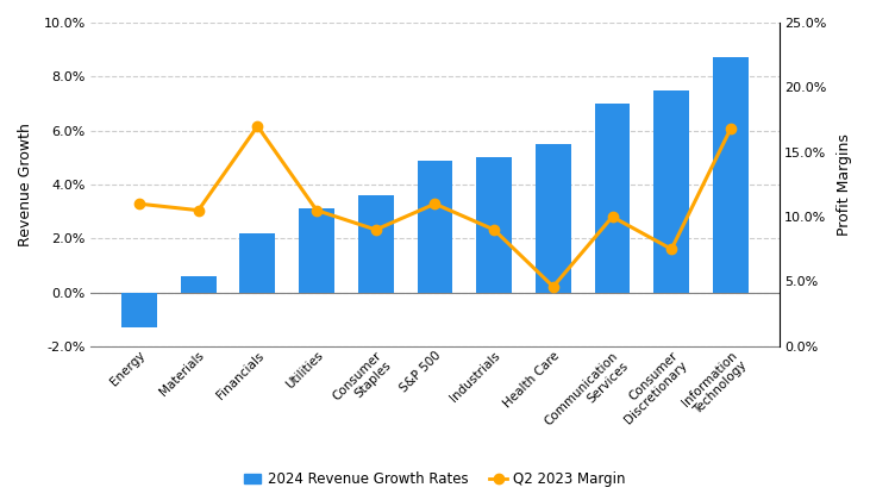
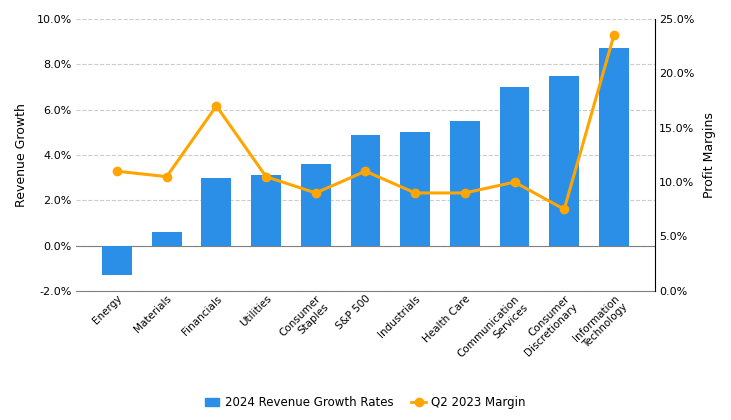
2024 Revenue Growth Rates/Financials: 2.2% -> 3.0%
Q2 2023 Margin/Health Care: 4.6% -> 9.0%
Q2 2023 Margin/Information Technology: 16.8% -> 23.5%
